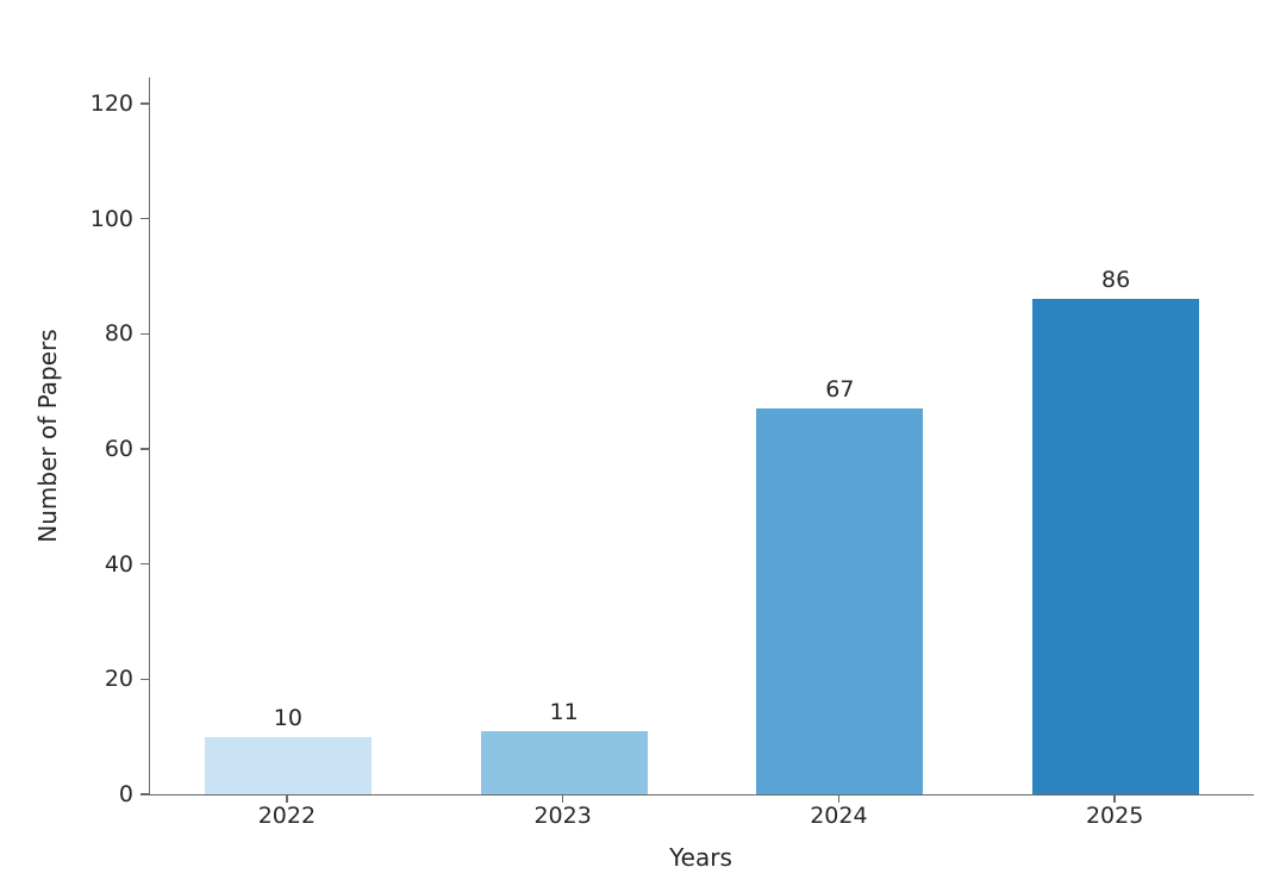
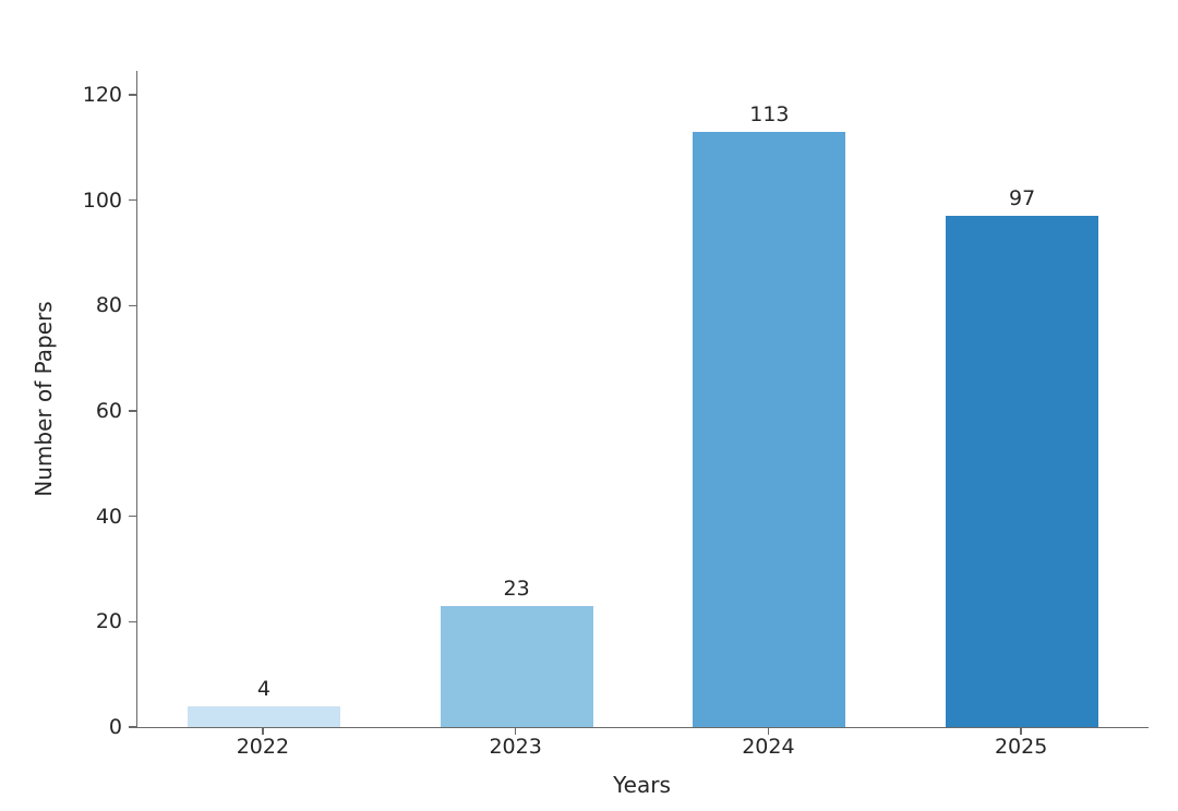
2022: 10 -> 4
2023: 11 -> 23
2024: 67 -> 113
2025: 86 -> 97
